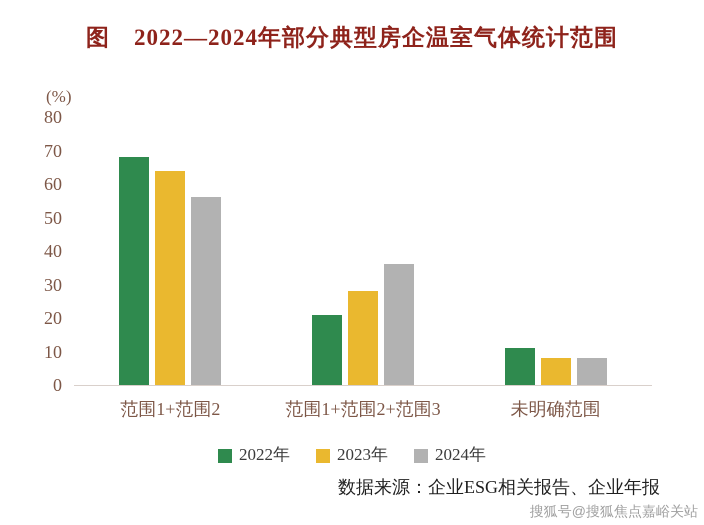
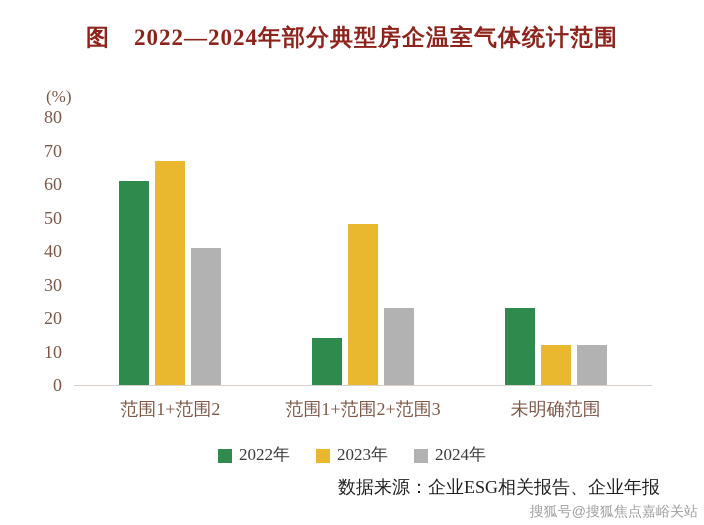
2022年/范围1+范围2: 68 -> 61
2023年/范围1+范围2: 64 -> 67
2024年/范围1+范围2: 56 -> 41
2022年/范围1+范围2+范围3: 21 -> 14
2023年/范围1+范围2+范围3: 28 -> 48
2024年/范围1+范围2+范围3: 36 -> 23
2022年/未明确范围: 11 -> 23
2023年/未明确范围: 8 -> 12
2024年/未明确范围: 8 -> 12
